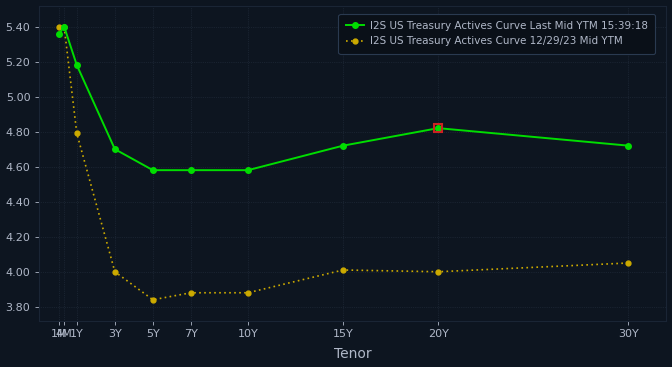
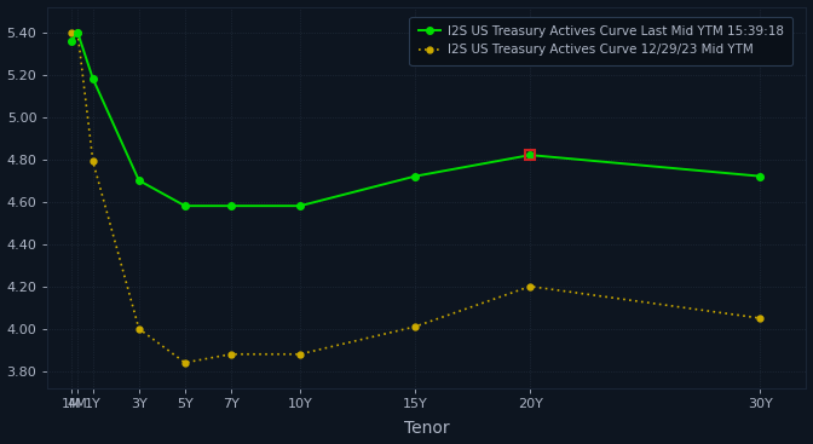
I2S US Treasury Actives Curve 12/29/23 Mid YTM/20Y: 4.00 -> 4.20
